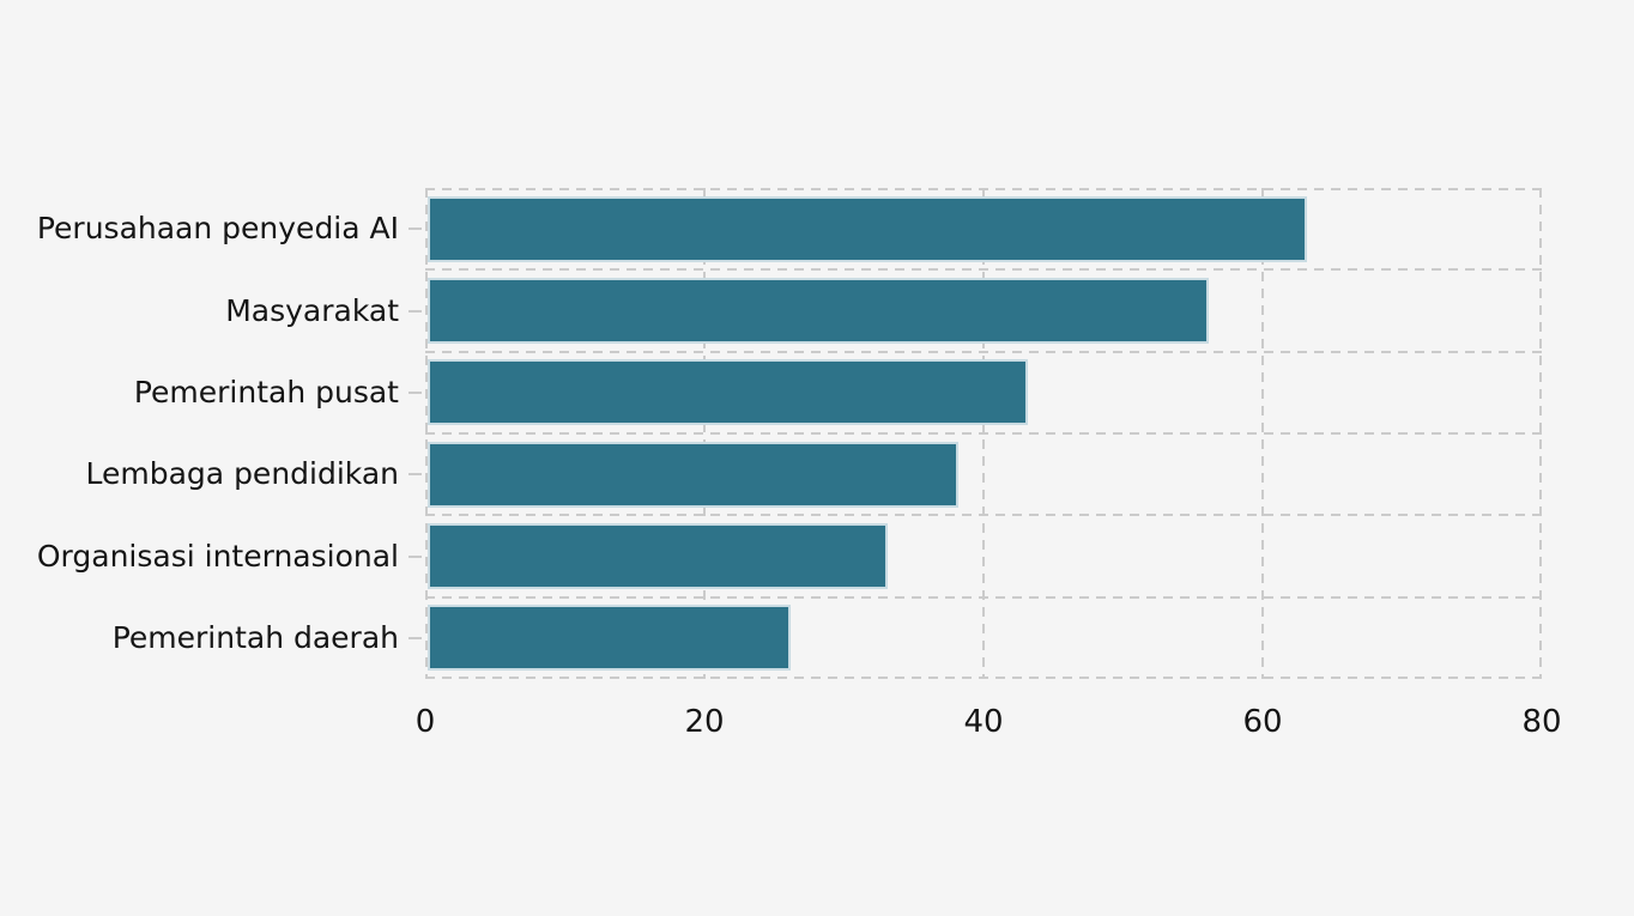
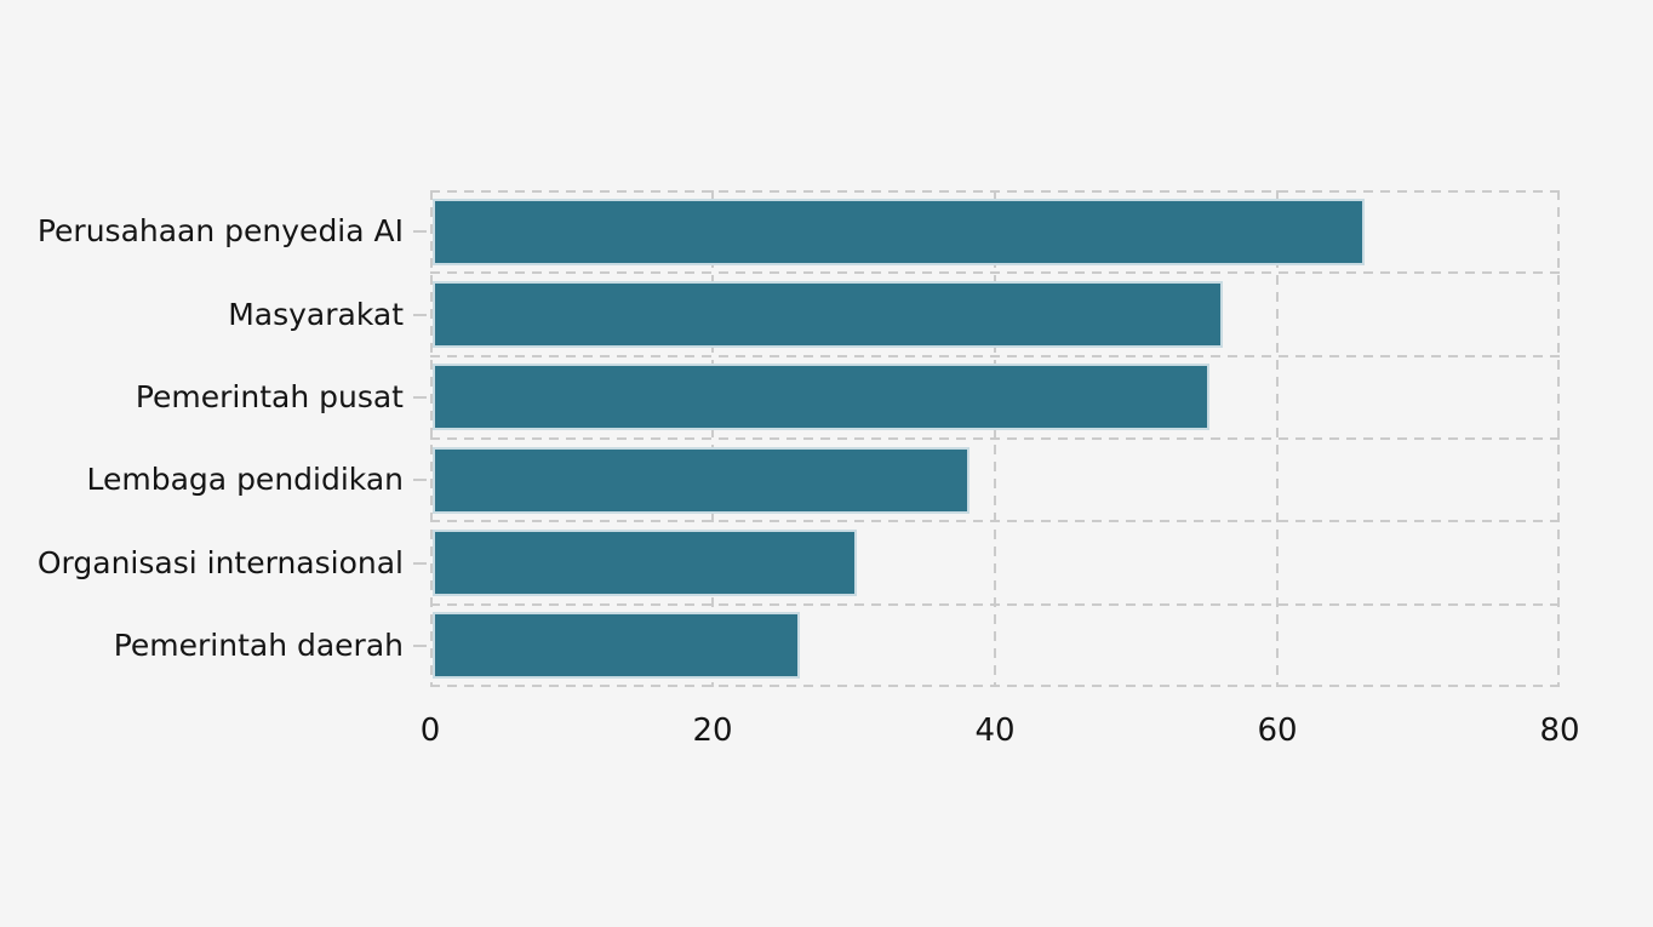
Perusahaan penyedia AI: 63 -> 66
Pemerintah pusat: 43 -> 55
Organisasi internasional: 33 -> 30
